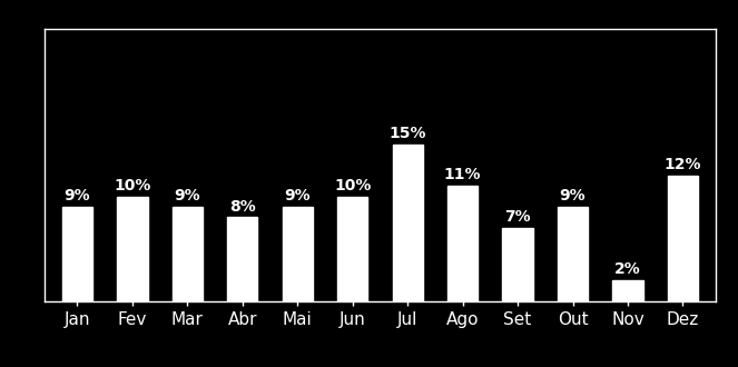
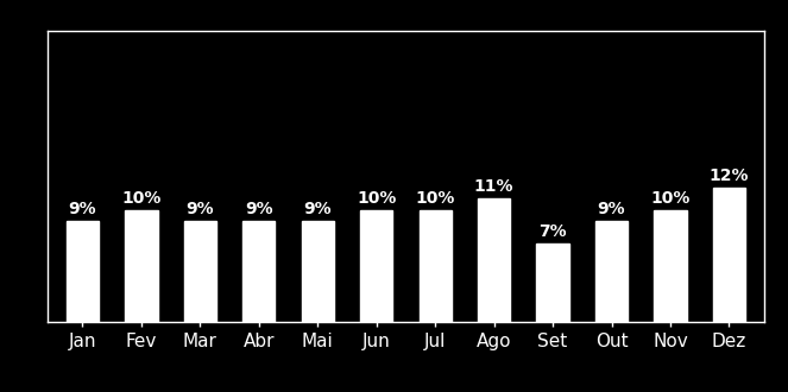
Abr: 8% -> 9%
Jul: 15% -> 10%
Nov: 2% -> 10%
